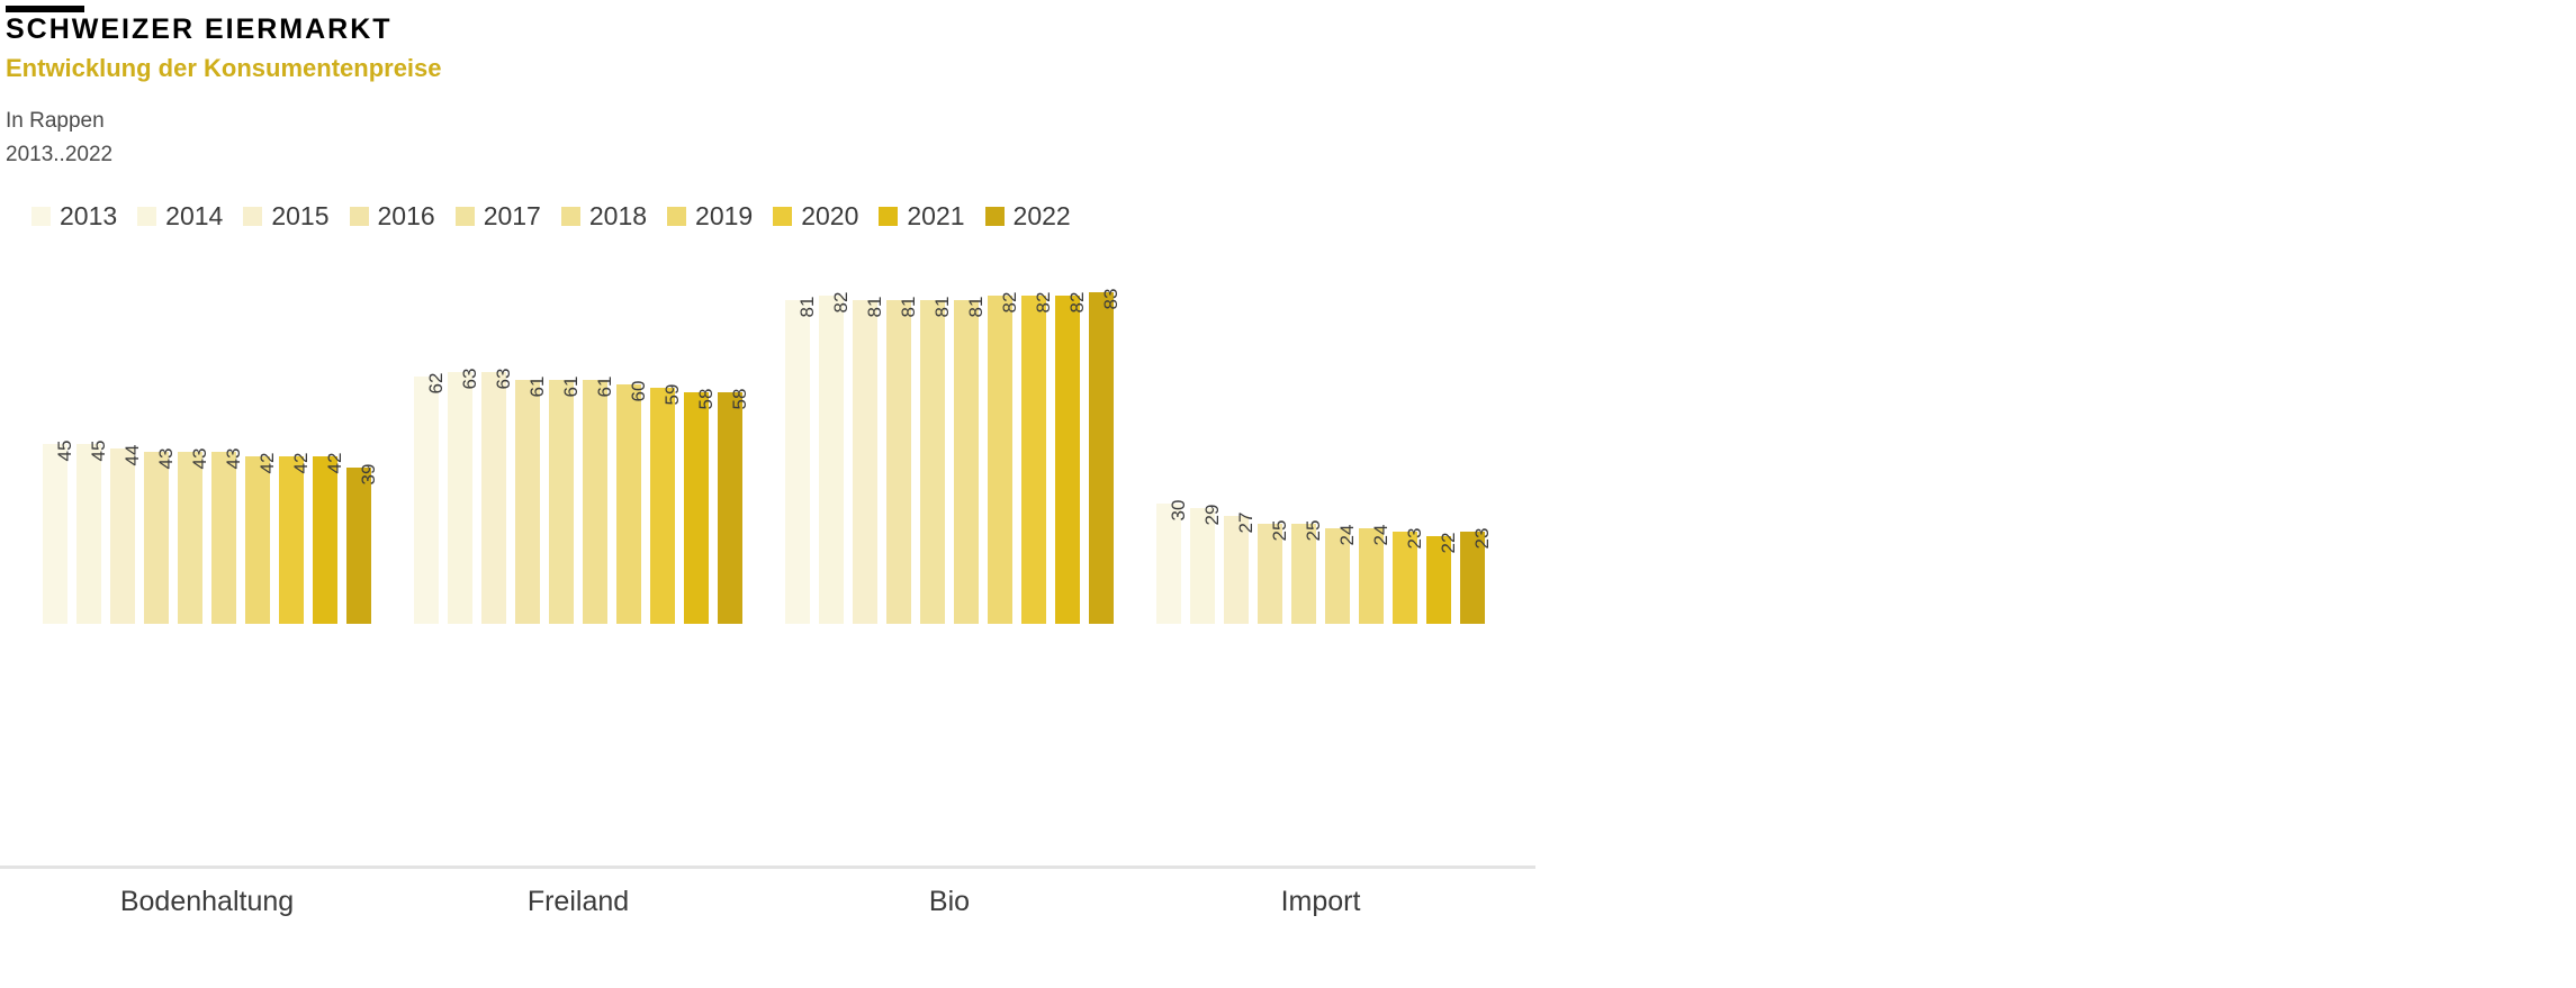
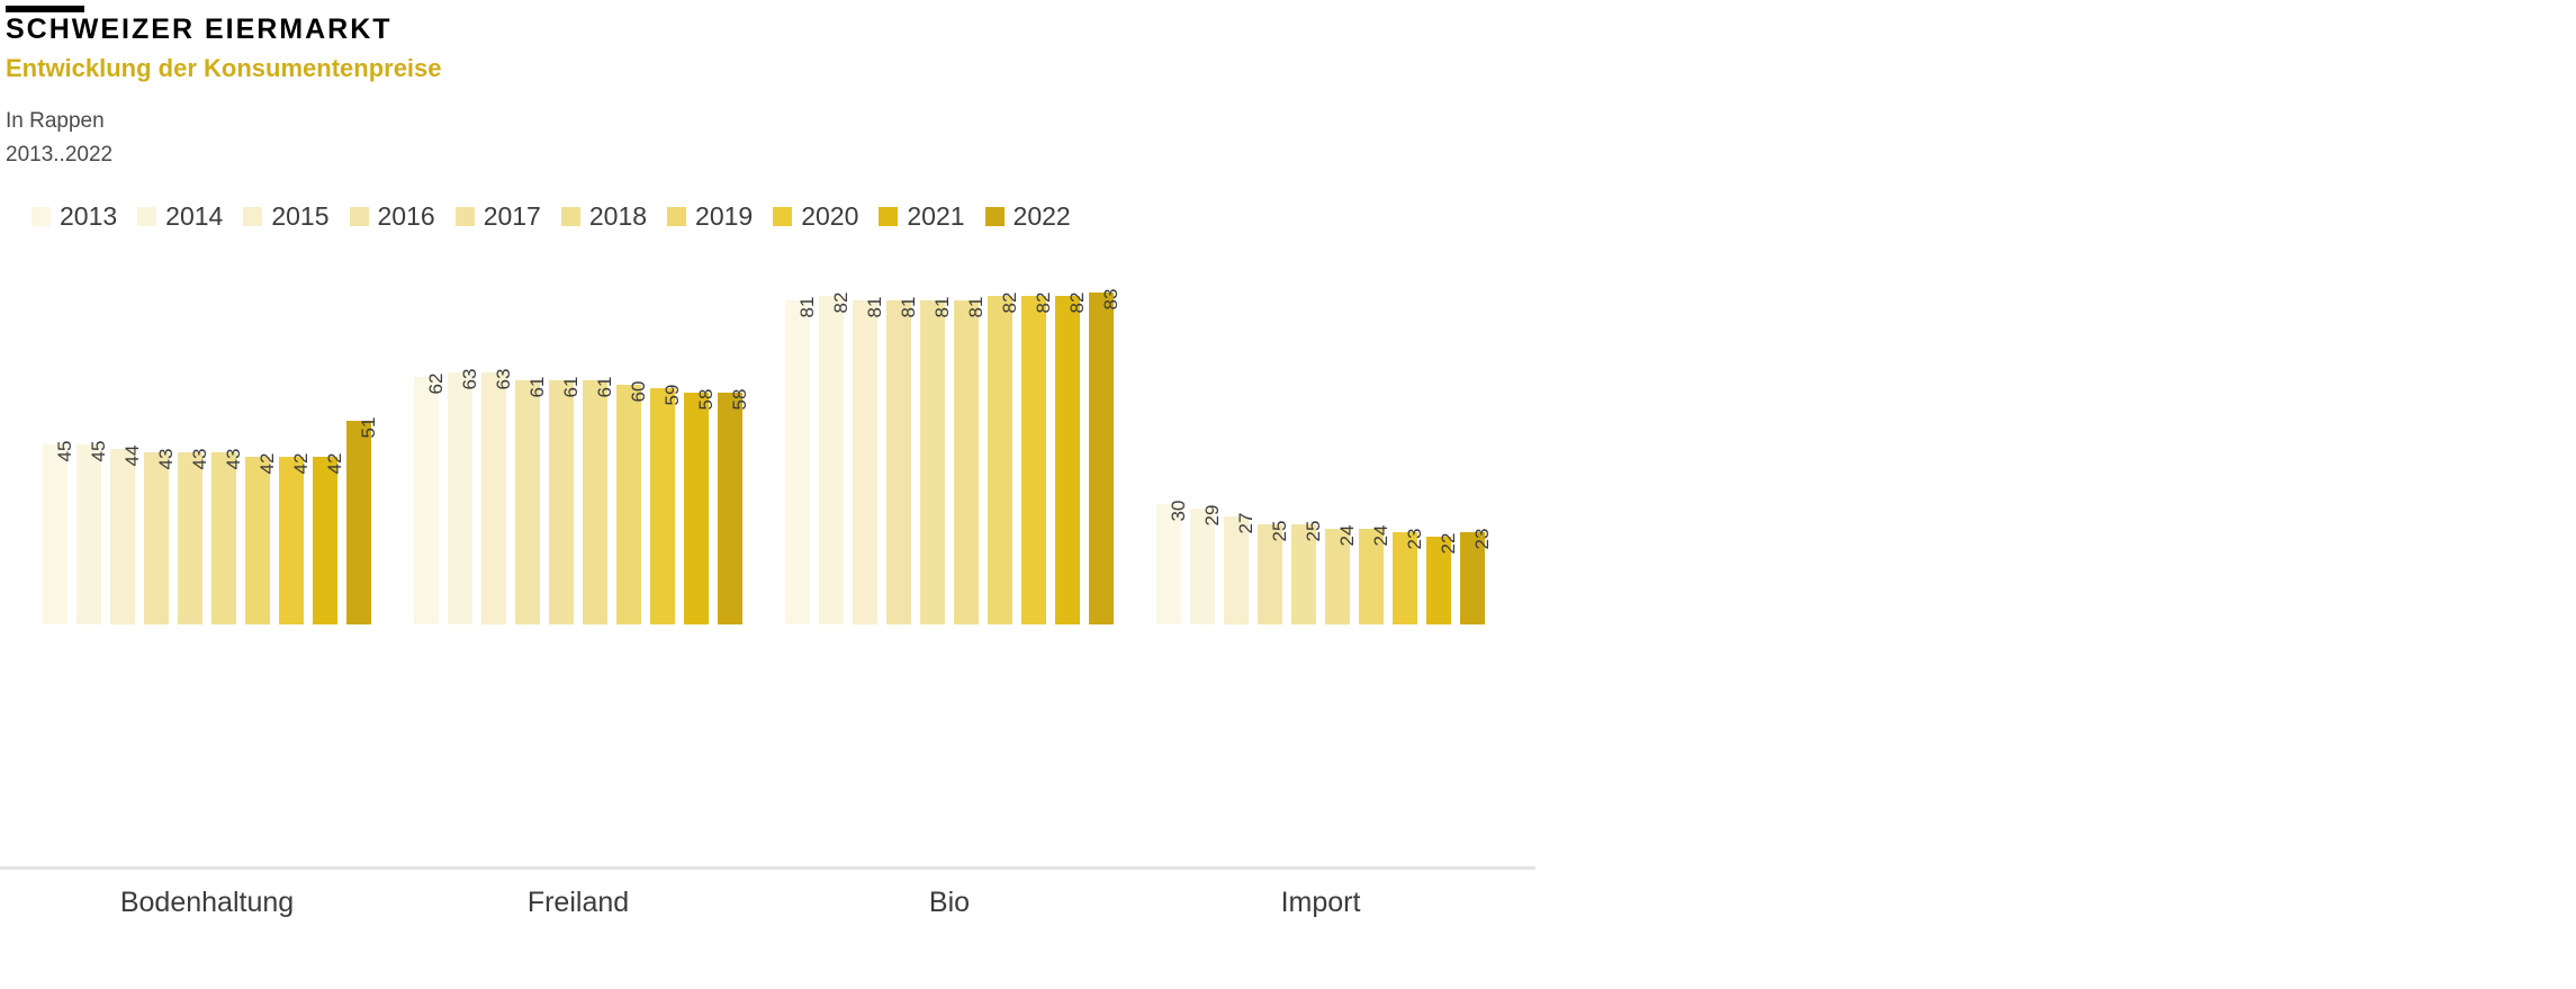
2022/Bodenhaltung: 39 -> 51
